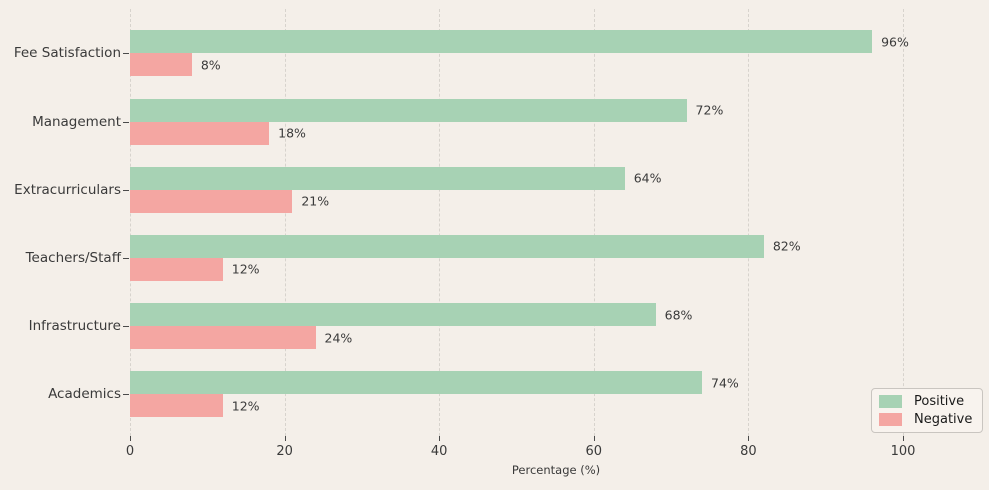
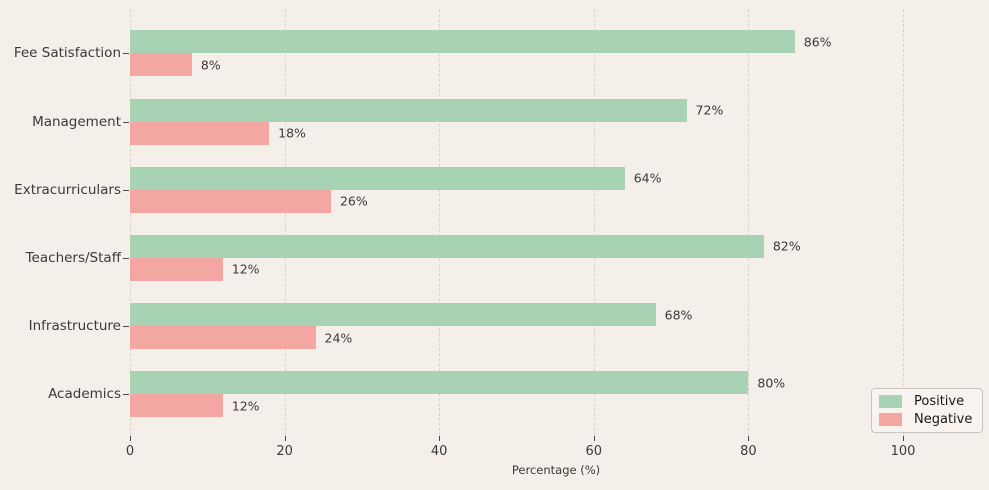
Positive/Fee Satisfaction: 96% -> 86%
Negative/Extracurriculars: 21% -> 26%
Positive/Academics: 74% -> 80%
